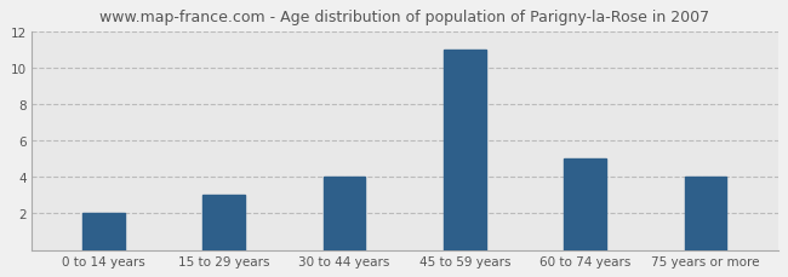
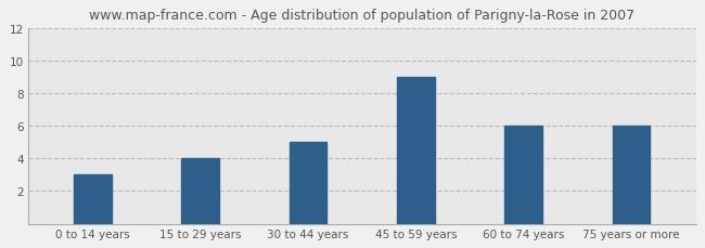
0 to 14 years: 2 -> 3
15 to 29 years: 3 -> 4
30 to 44 years: 4 -> 5
45 to 59 years: 11 -> 9
60 to 74 years: 5 -> 6
75 years or more: 4 -> 6
